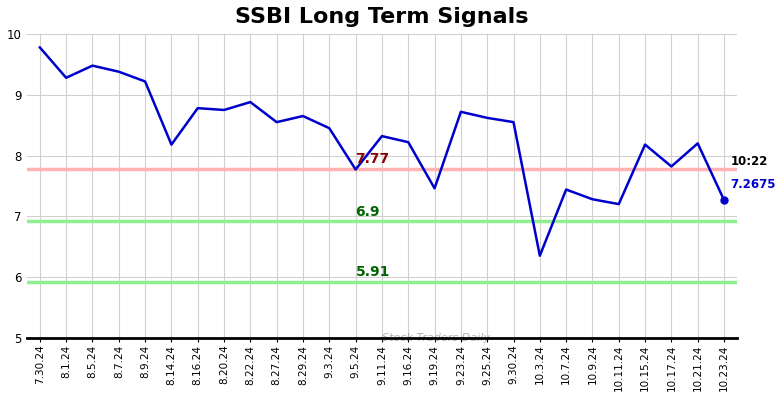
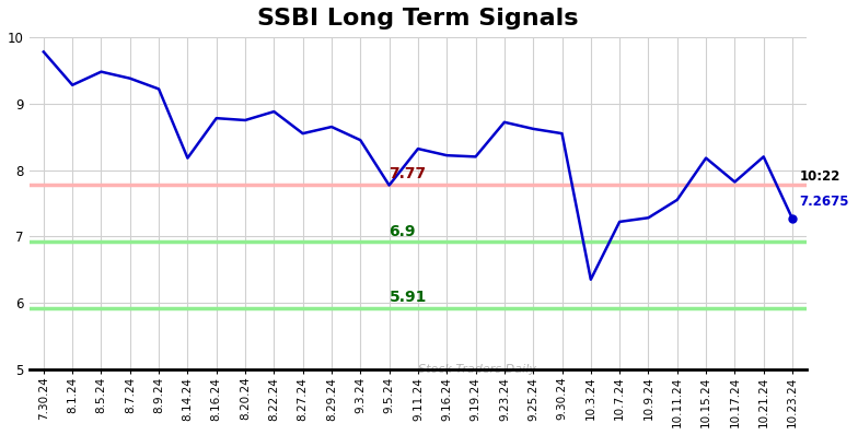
9.19.24: 7.46 -> 8.20
10.7.24: 7.44 -> 7.22
10.11.24: 7.20 -> 7.55
